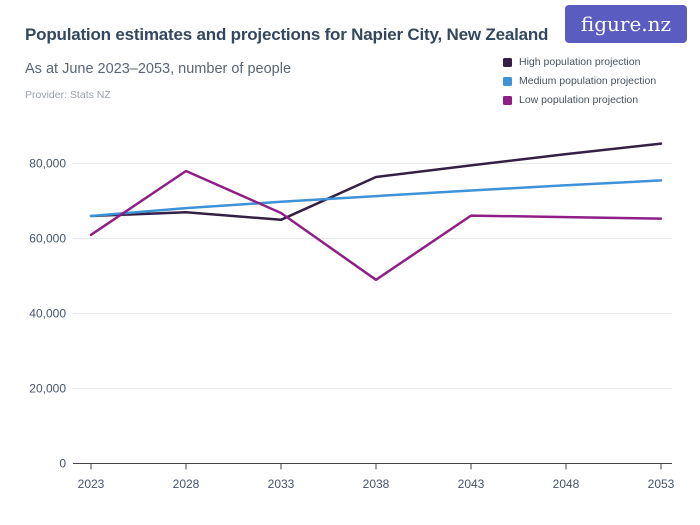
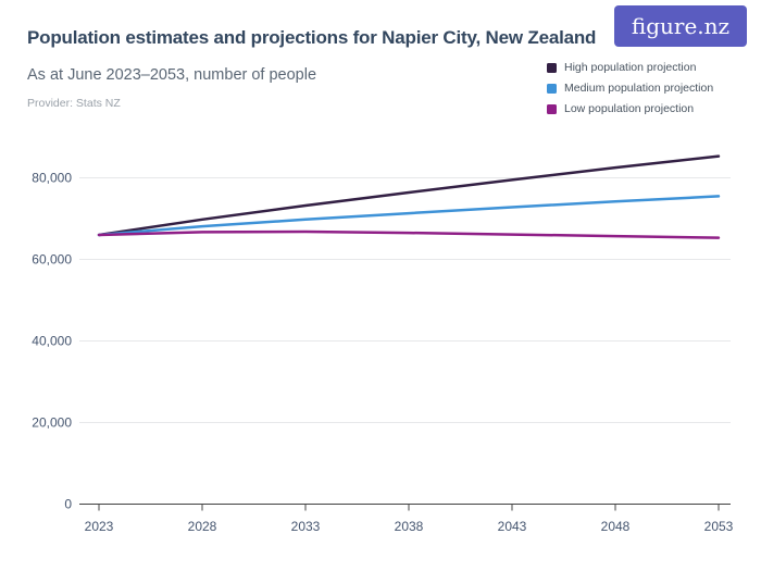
Low population projection/2023: 61000 -> 66000
High population projection/2028: 67000 -> 70000
Low population projection/2028: 78000 -> 67000
High population projection/2033: 65000 -> 73000
Low population projection/2038: 49000 -> 66000
